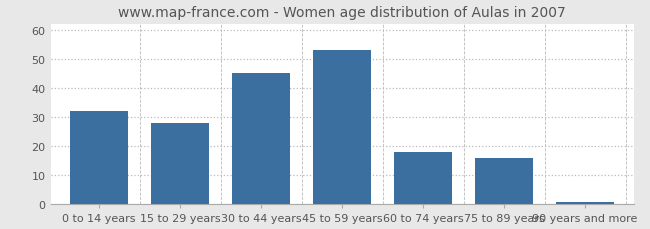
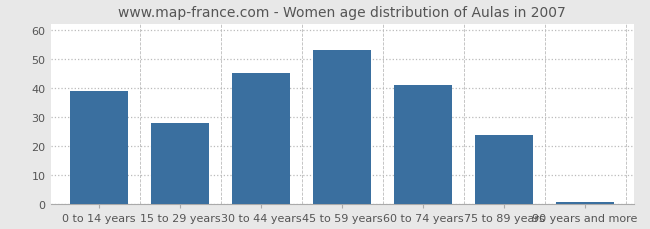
0 to 14 years: 32 -> 39
60 to 74 years: 18 -> 41
75 to 89 years: 16 -> 24
